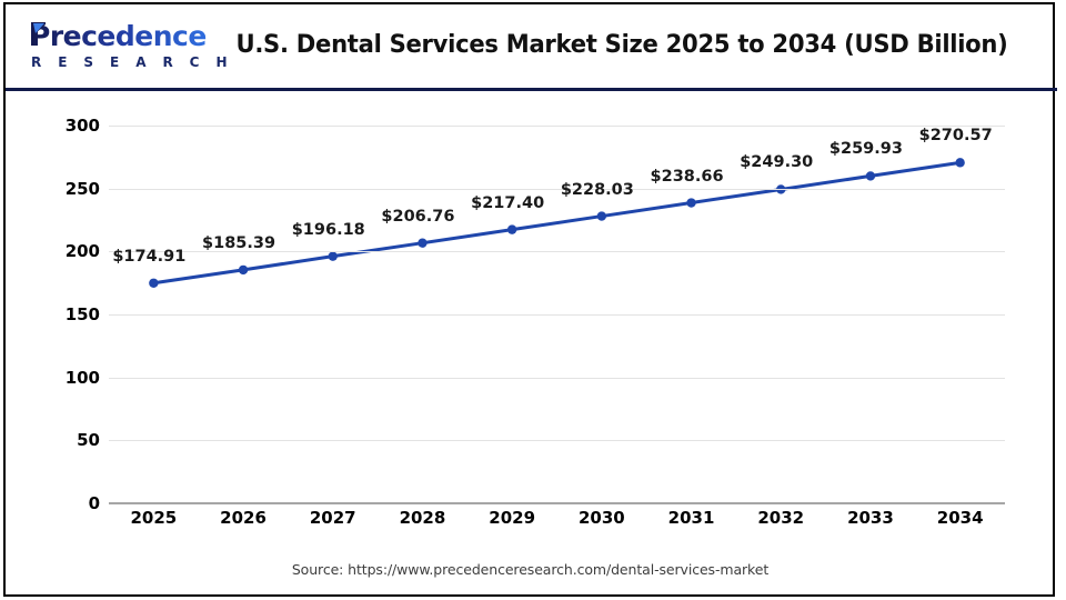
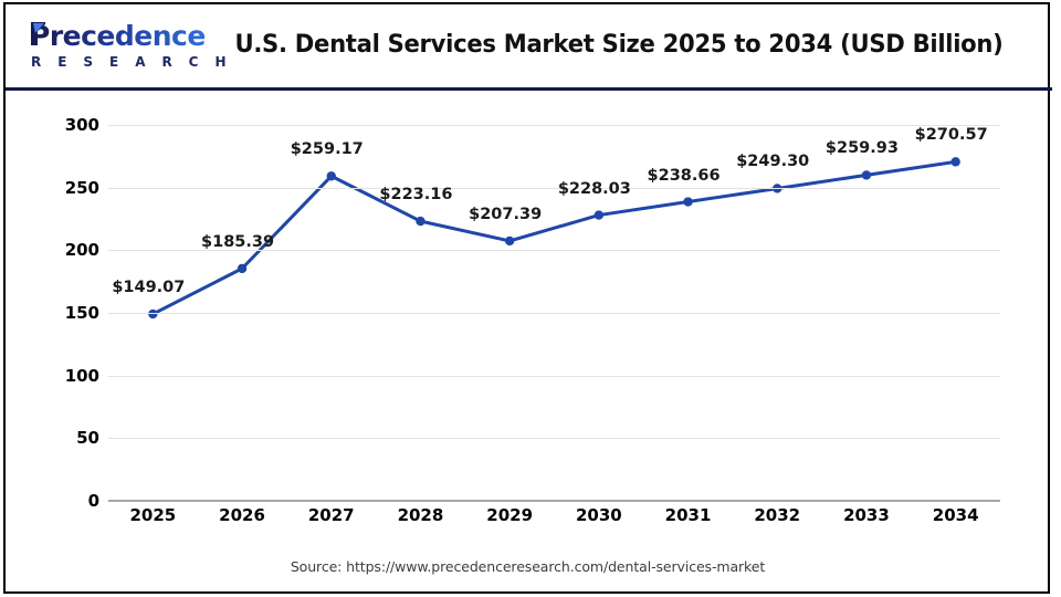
2025: $174.91 -> $149.07
2027: $196.18 -> $259.17
2028: $206.76 -> $223.16
2029: $217.40 -> $207.39
